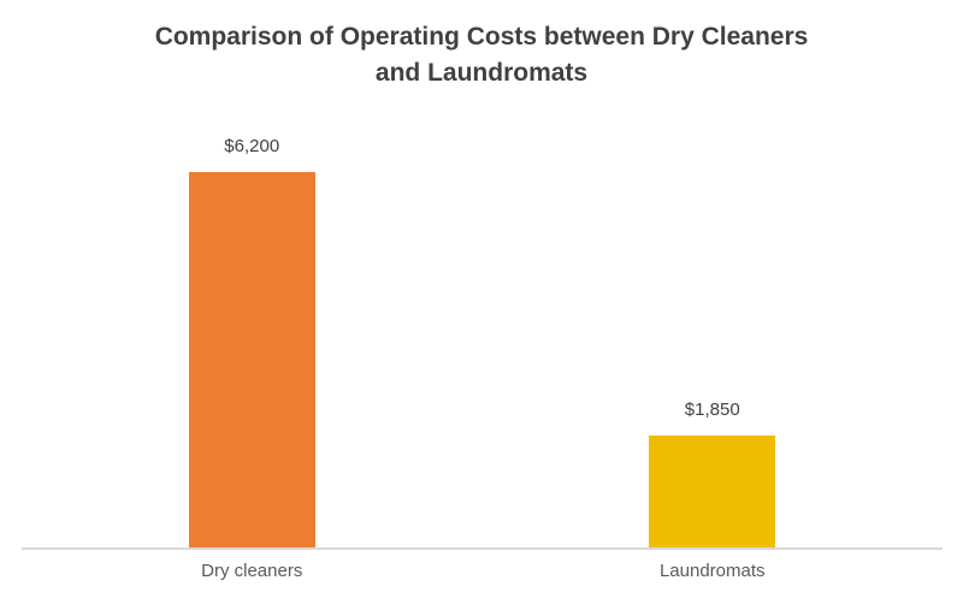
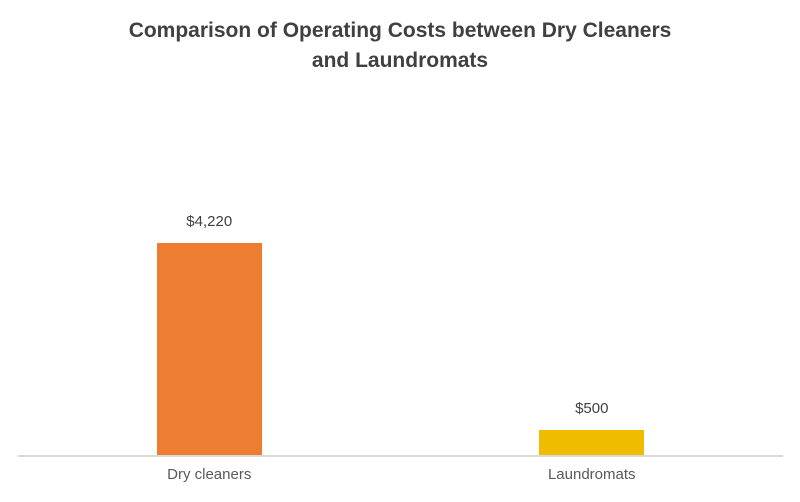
Dry cleaners: $6,200 -> $4,220
Laundromats: $1,850 -> $500
